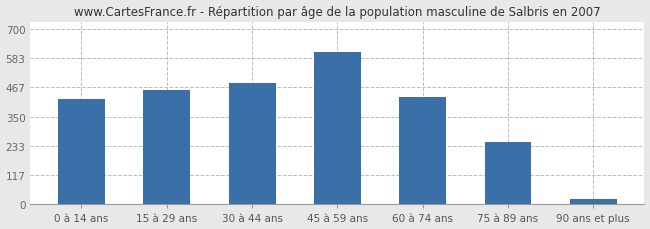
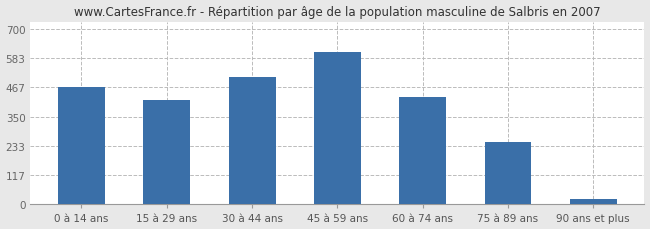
0 à 14 ans: 420 -> 467
15 à 29 ans: 455 -> 415
30 à 44 ans: 485 -> 510
